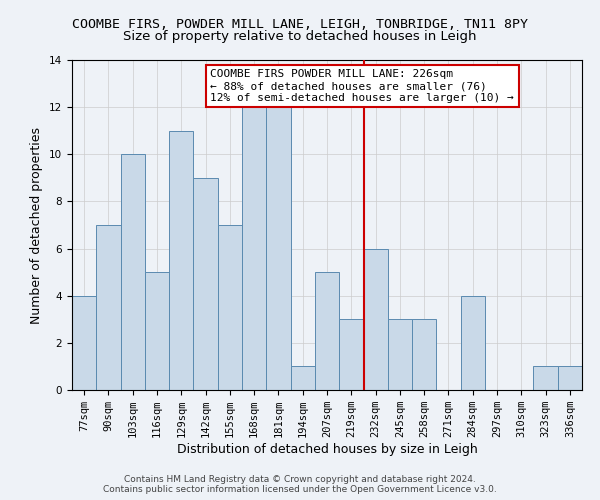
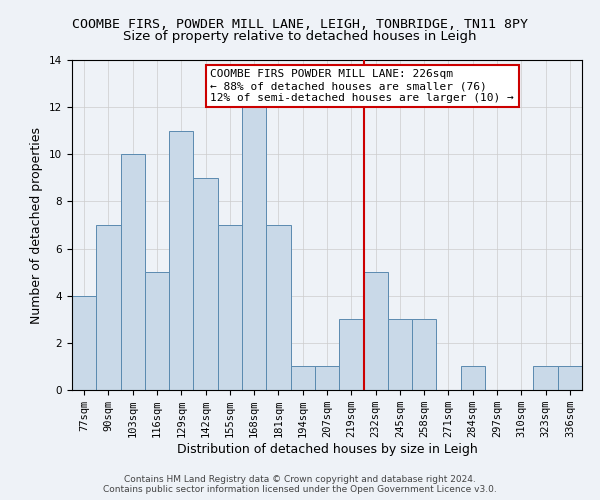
181sqm: 12 -> 7
207sqm: 5 -> 1
232sqm: 6 -> 5
284sqm: 4 -> 1
